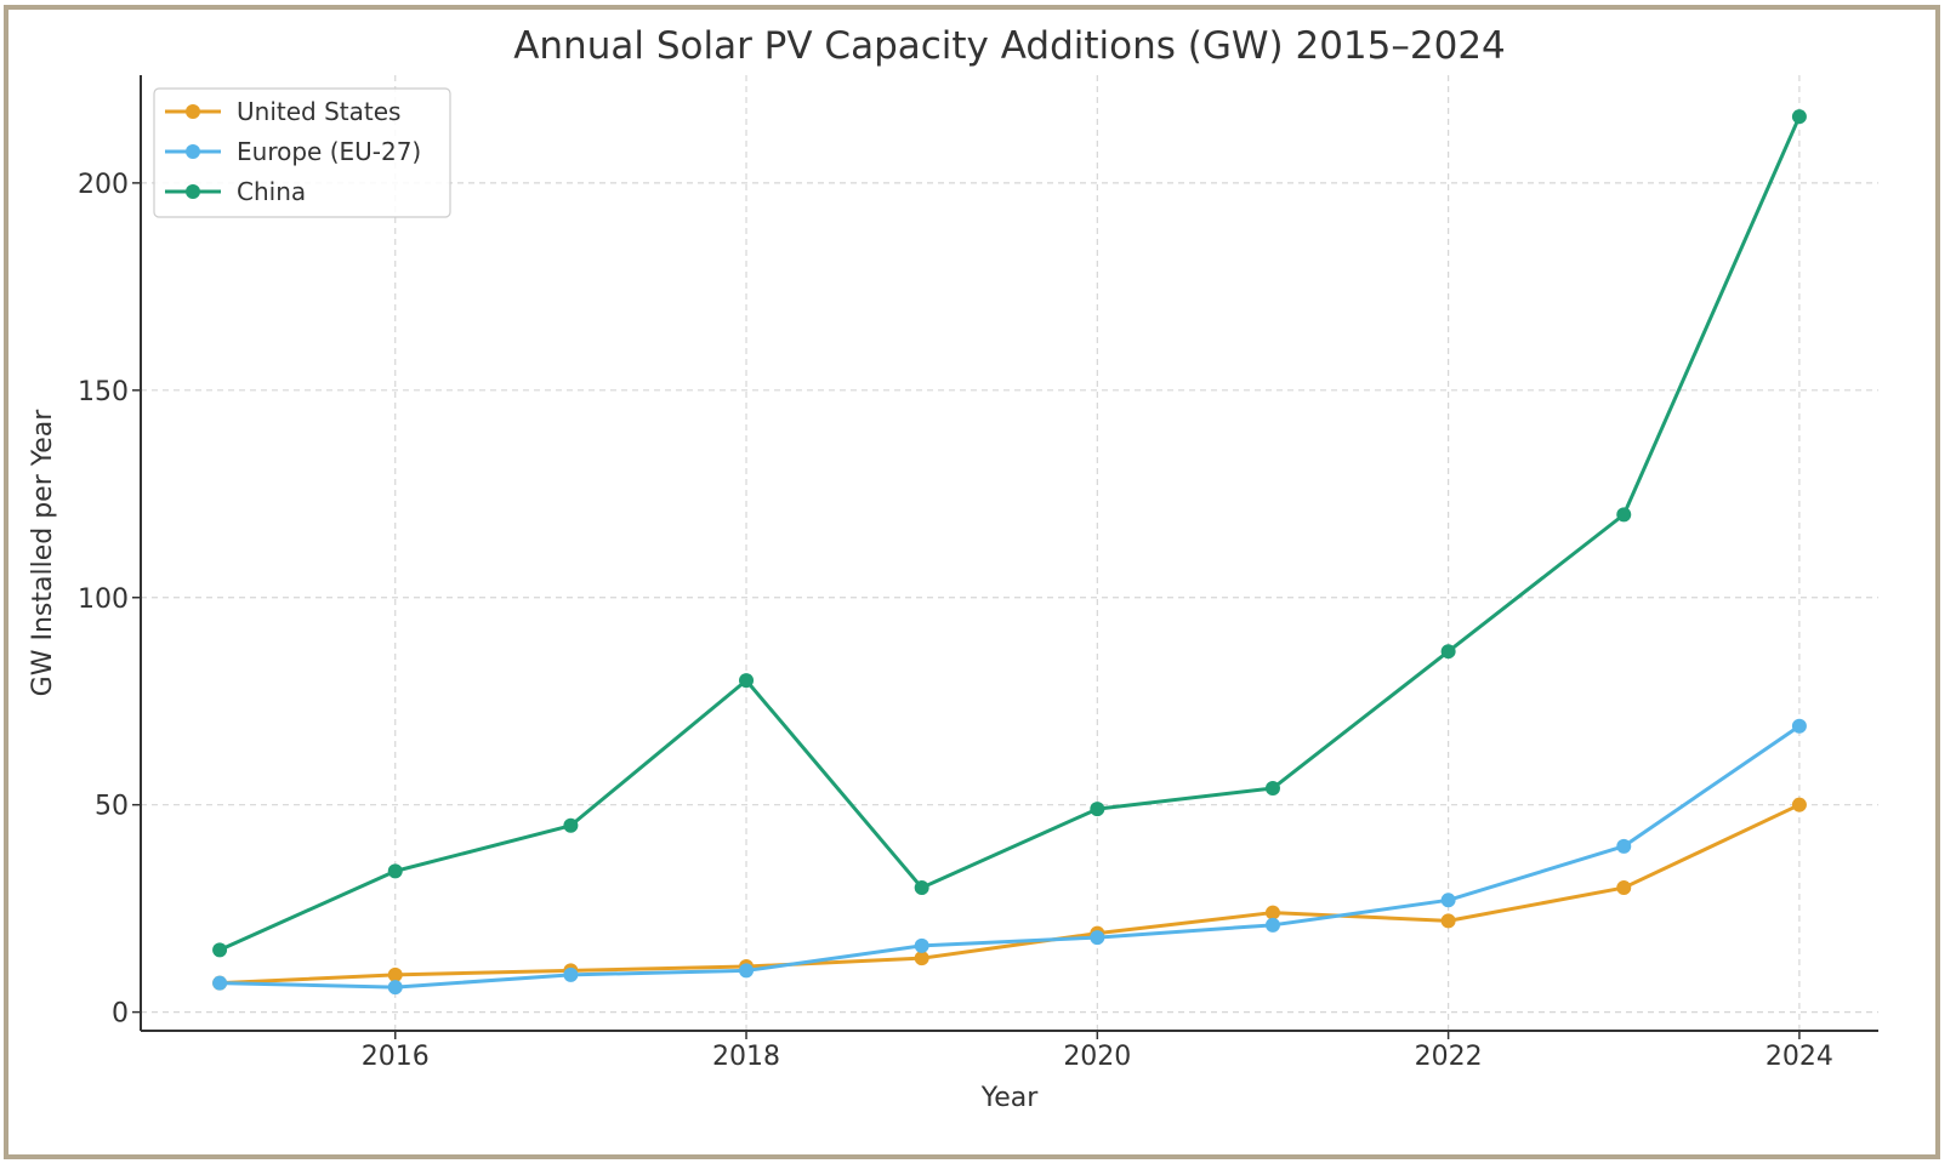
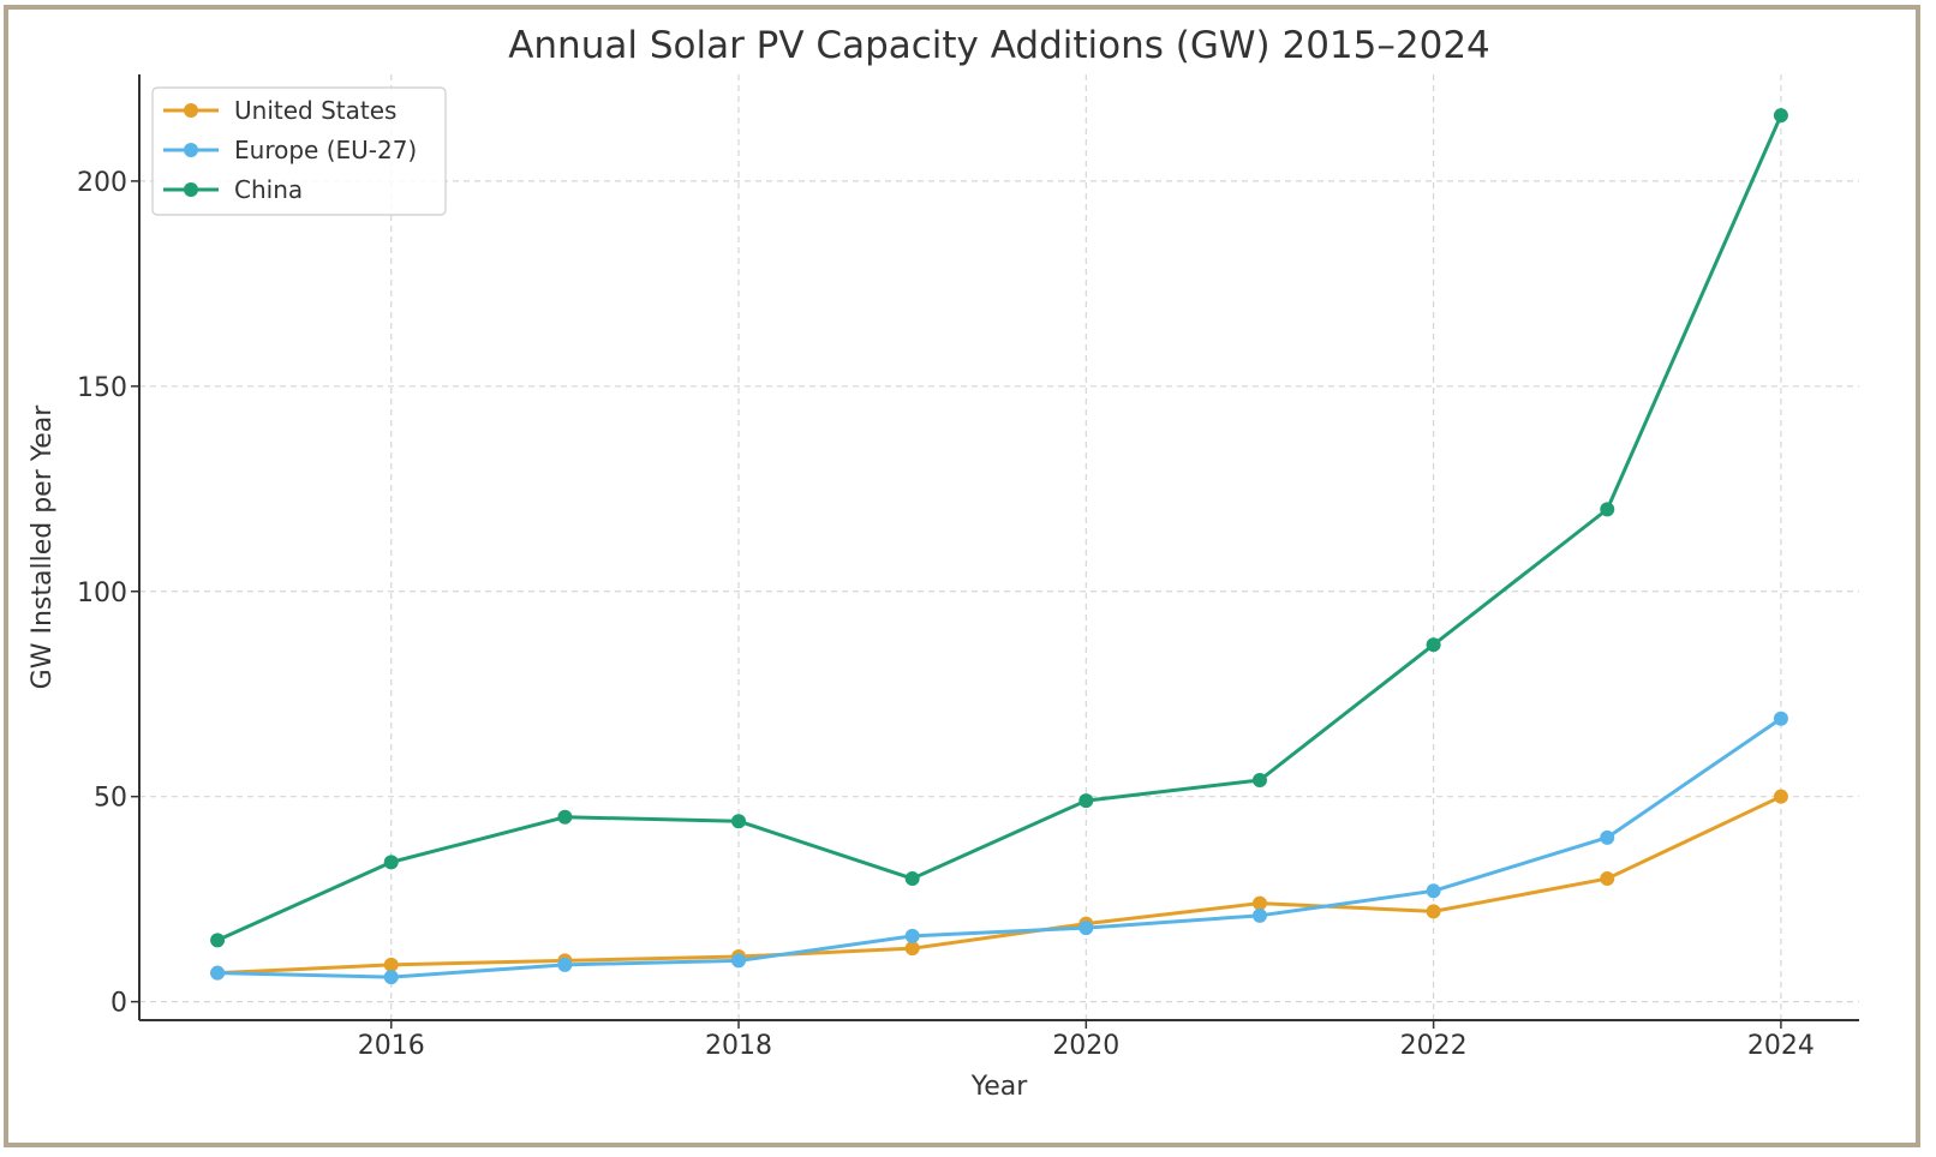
China/2018: 80 -> 44
